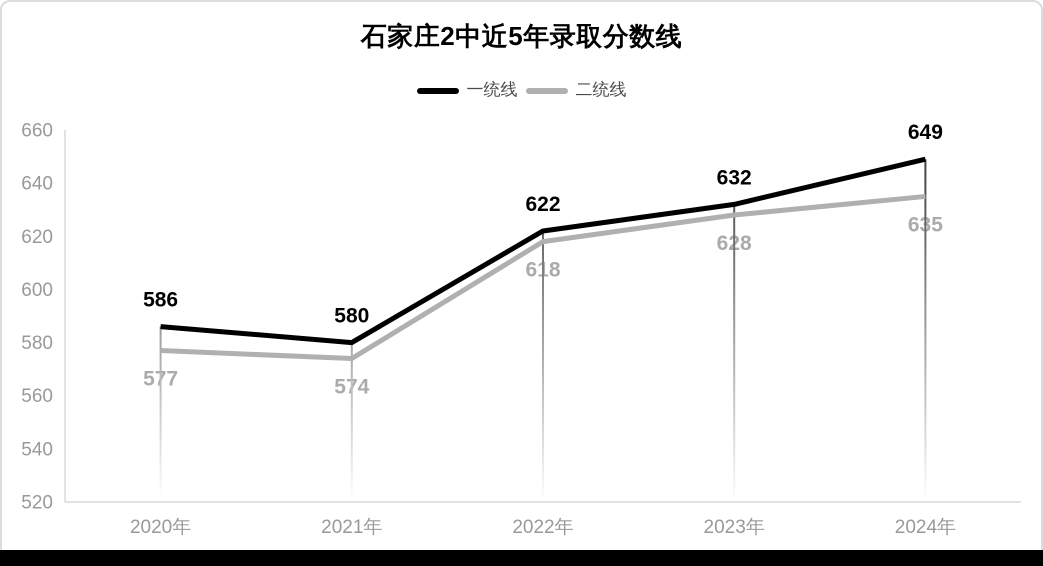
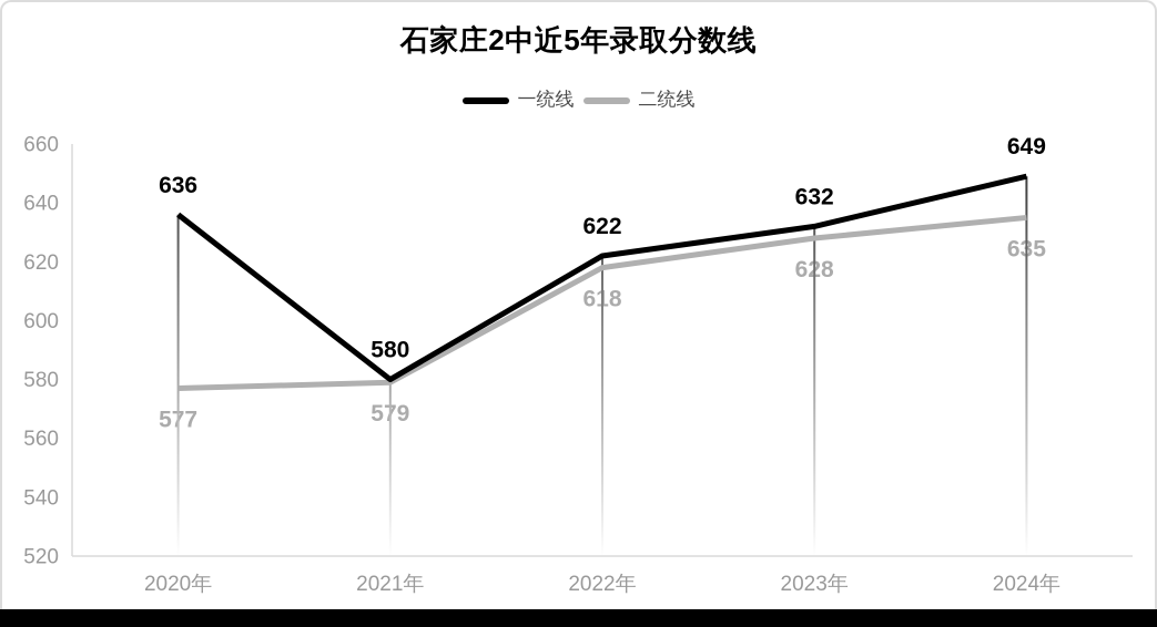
一统线/2020年: 586 -> 636
二统线/2021年: 574 -> 579
